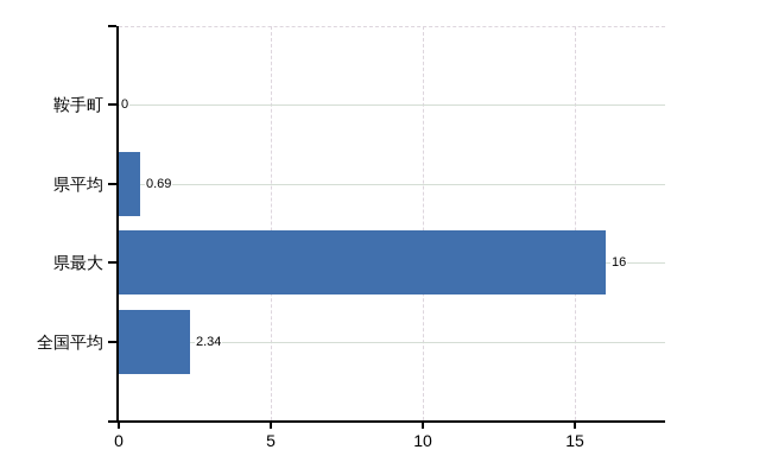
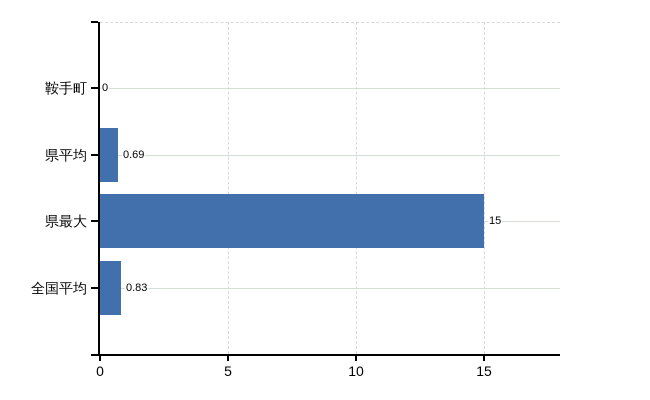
県最大: 16 -> 15
全国平均: 2.34 -> 0.83
